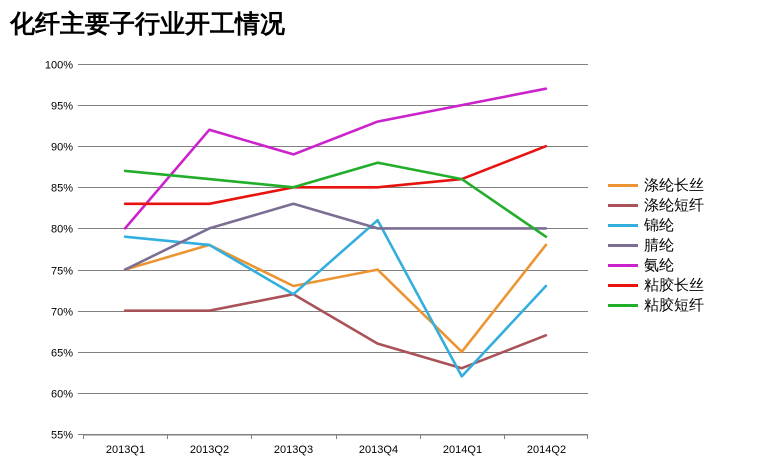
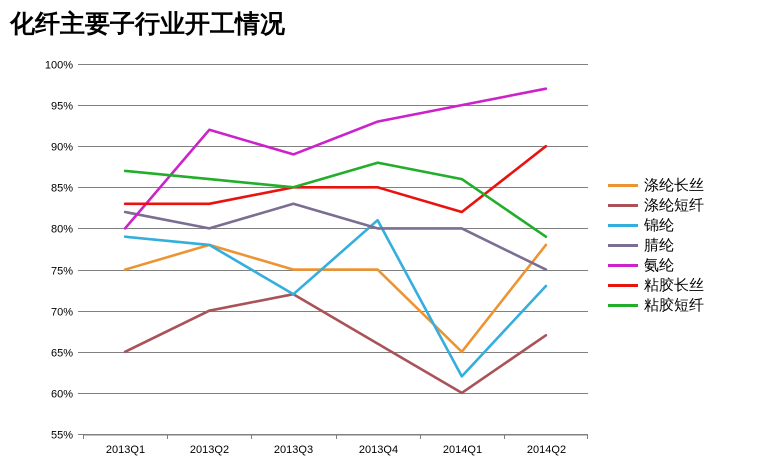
涤纶短纤/2013Q1: 70% -> 65%
腈纶/2013Q1: 75% -> 82%
涤纶长丝/2013Q3: 73% -> 75%
涤纶短纤/2014Q1: 63% -> 60%
粘胶长丝/2014Q1: 86% -> 82%
腈纶/2014Q2: 80% -> 75%
